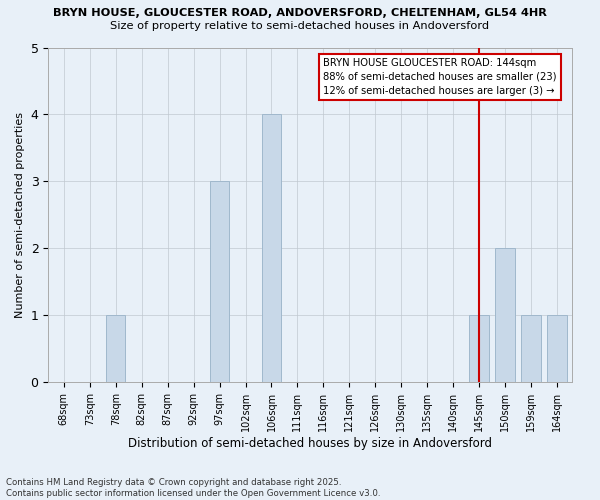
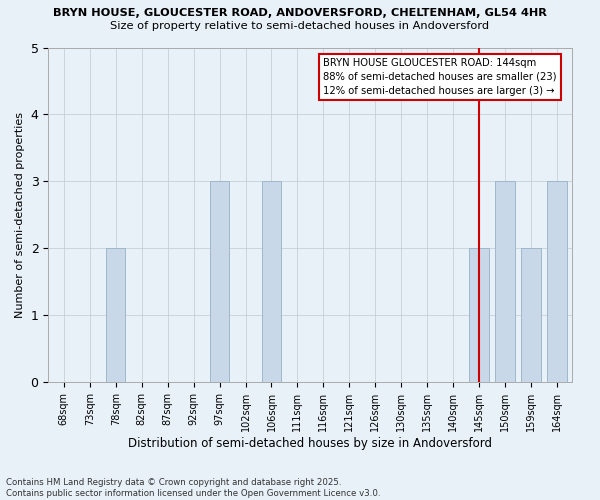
78sqm: 1 -> 2
106sqm: 4 -> 3
145sqm: 1 -> 2
150sqm: 2 -> 3
159sqm: 1 -> 2
164sqm: 1 -> 3
